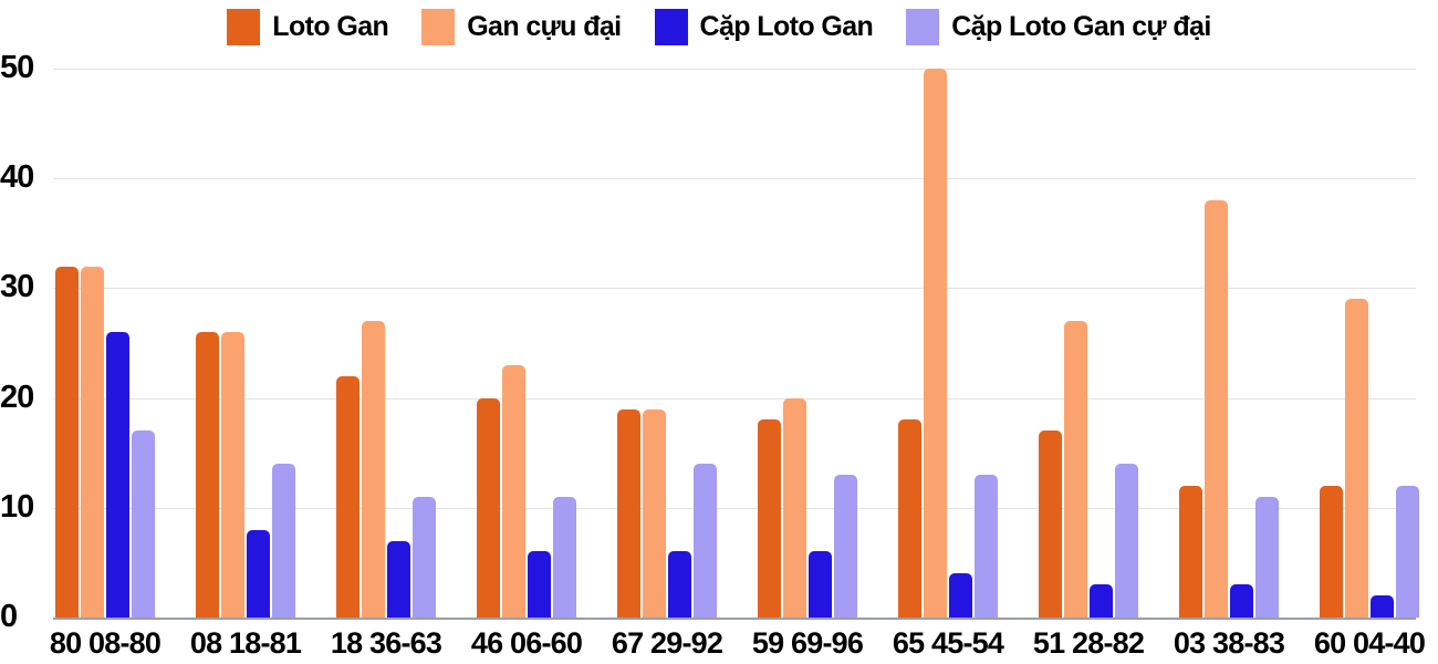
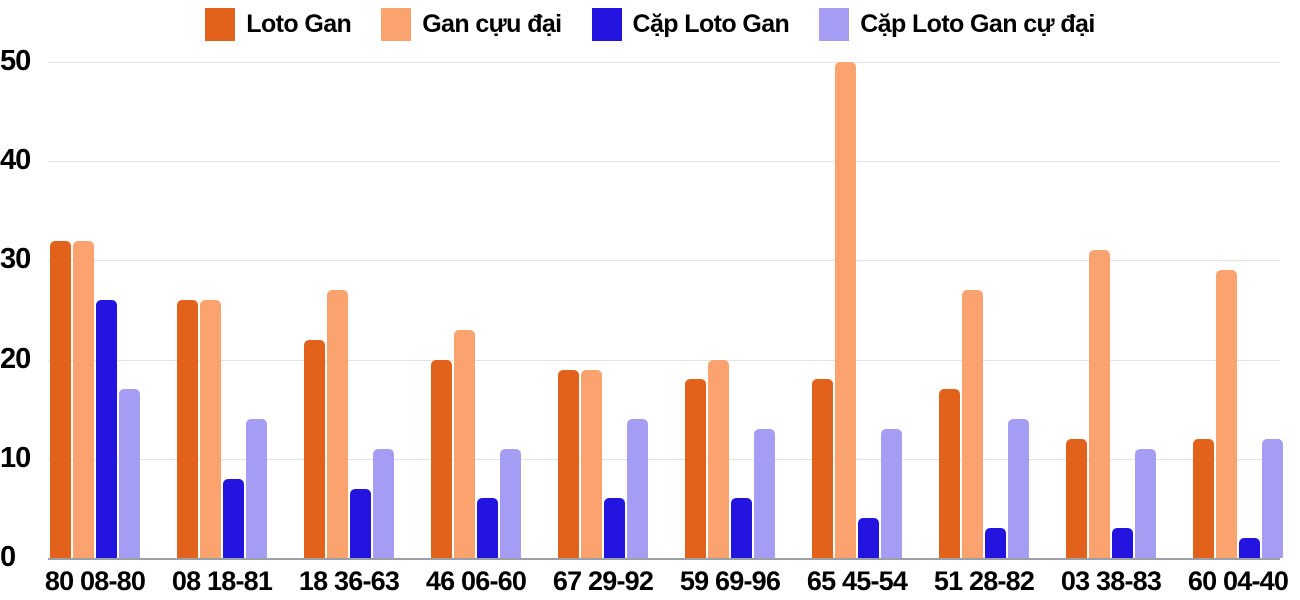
Gan cựu đại/03 38-83: 38 -> 31
